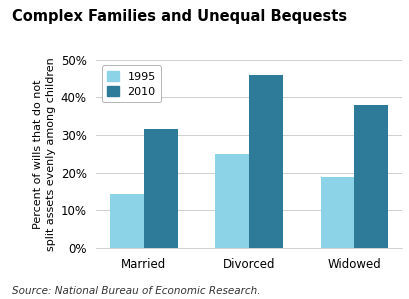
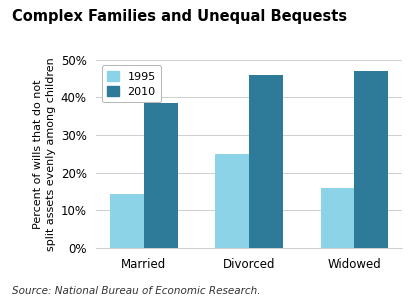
2010/Married: 31.5% -> 38.5%
1995/Widowed: 19.0% -> 16.0%
2010/Widowed: 38.0% -> 47.0%
